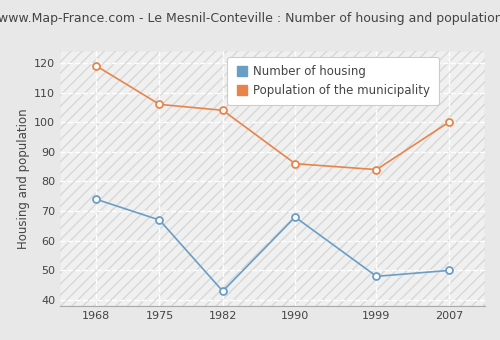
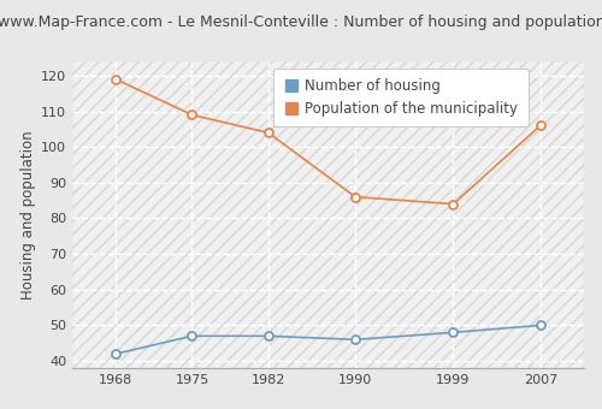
Number of housing/1968: 74 -> 42
Number of housing/1975: 67 -> 47
Population of the municipality/1975: 106 -> 109
Number of housing/1982: 43 -> 47
Number of housing/1990: 68 -> 46
Population of the municipality/2007: 100 -> 106
